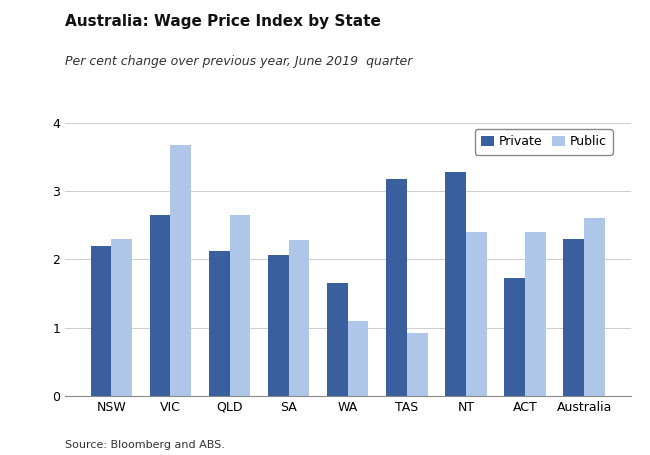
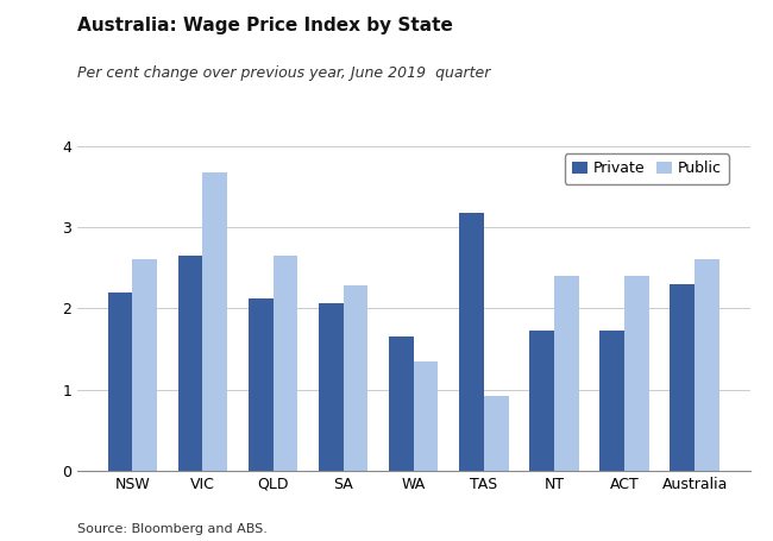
Public/NSW: 2.30 -> 2.60
Public/WA: 1.10 -> 1.35
Private/NT: 3.28 -> 1.73
